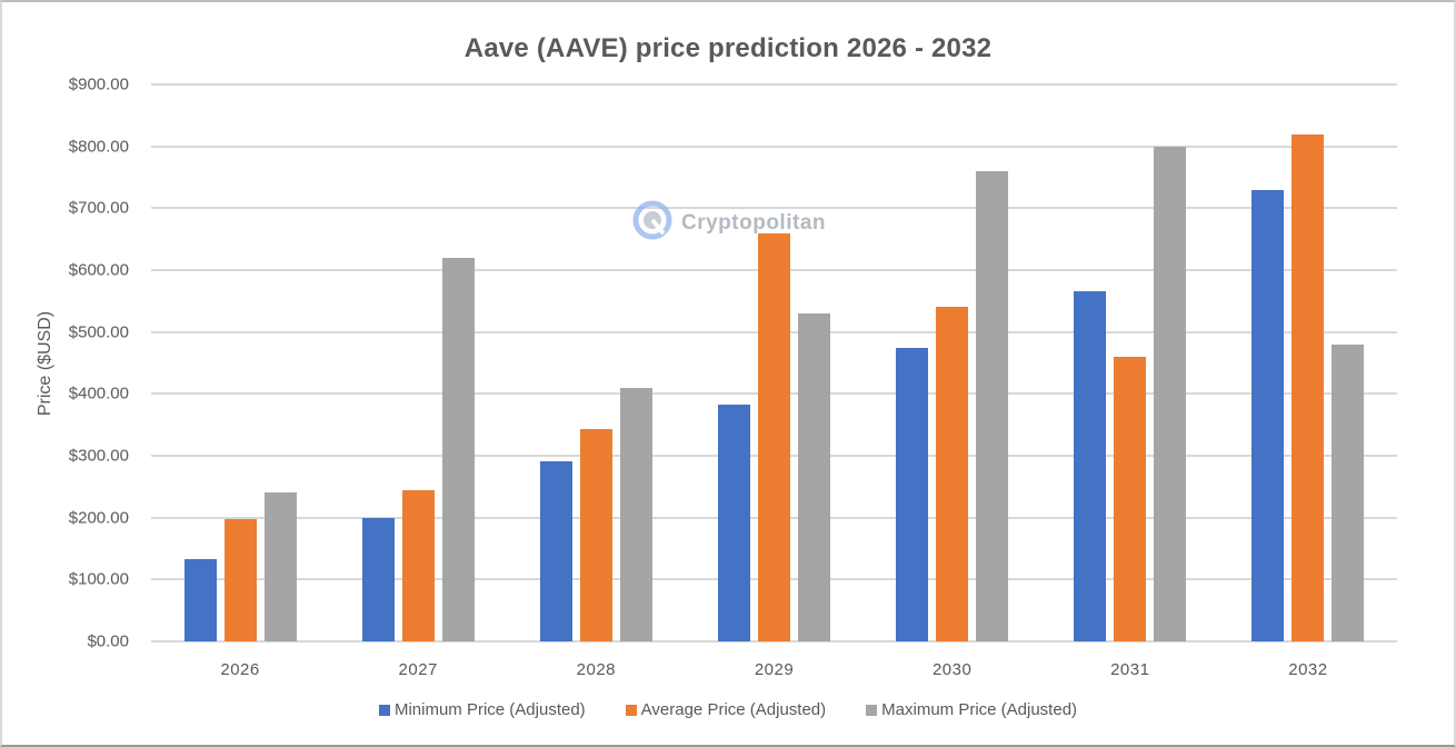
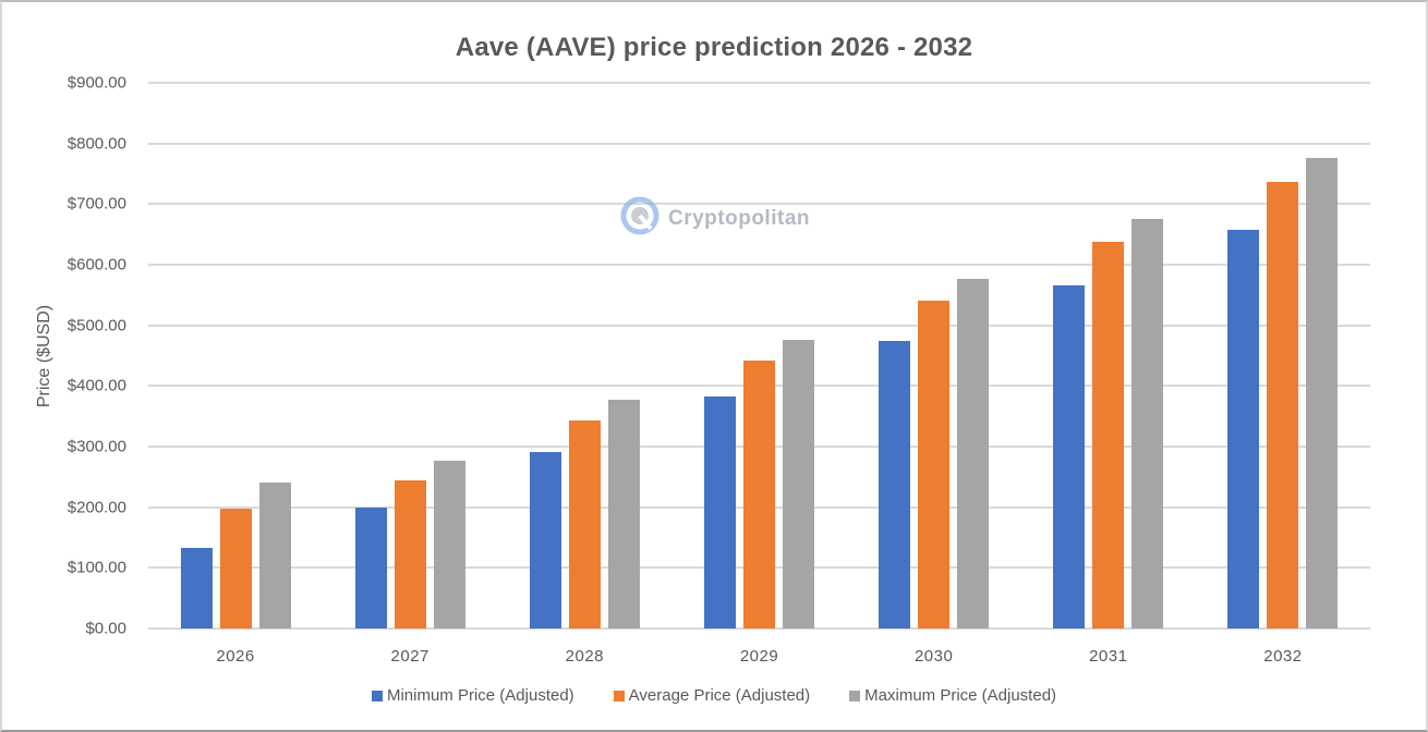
Maximum Price (Adjusted)/2027: $620 -> $280
Maximum Price (Adjusted)/2028: $410 -> $380
Average Price (Adjusted)/2029: $660 -> $440
Maximum Price (Adjusted)/2029: $530 -> $480
Maximum Price (Adjusted)/2030: $760 -> $580
Average Price (Adjusted)/2031: $460 -> $640
Maximum Price (Adjusted)/2031: $800 -> $680
Minimum Price (Adjusted)/2032: $730 -> $660
Average Price (Adjusted)/2032: $820 -> $740
Maximum Price (Adjusted)/2032: $480 -> $780
